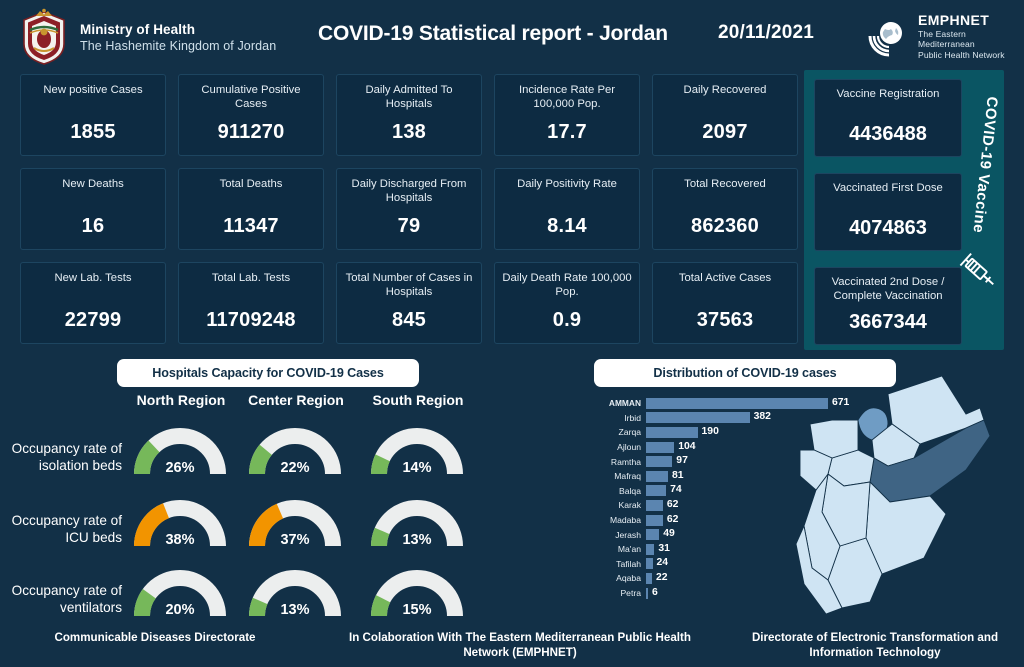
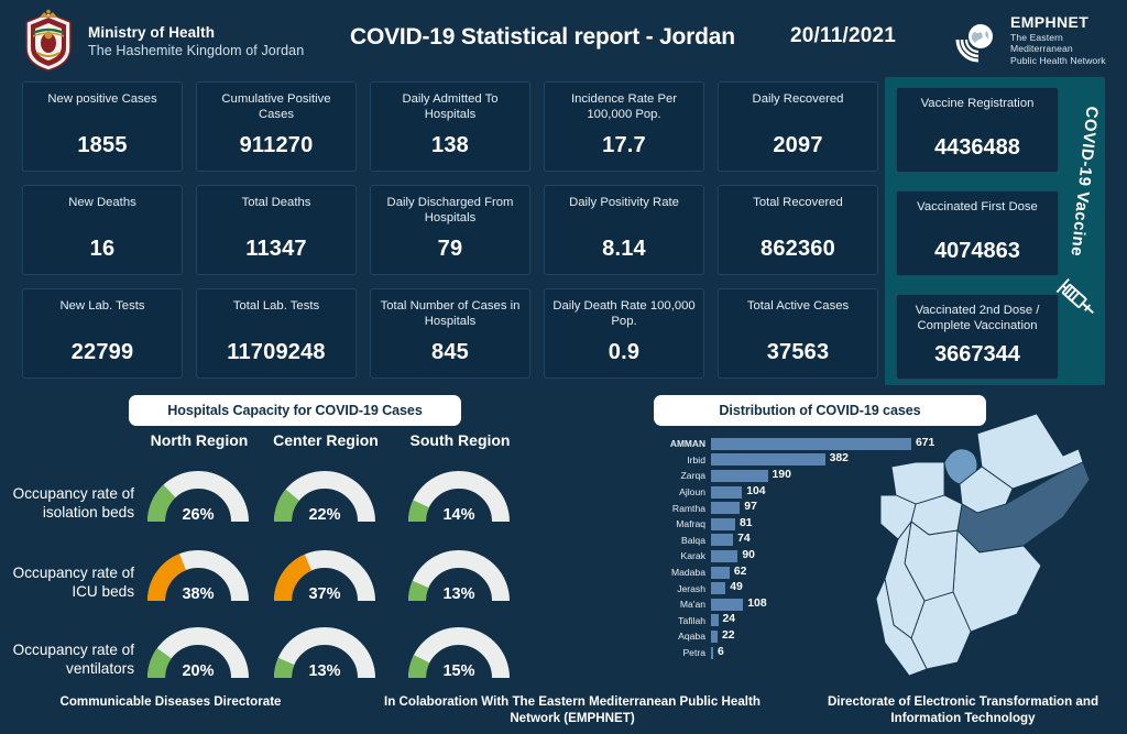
Karak: 62 -> 90
Ma'an: 31 -> 108
